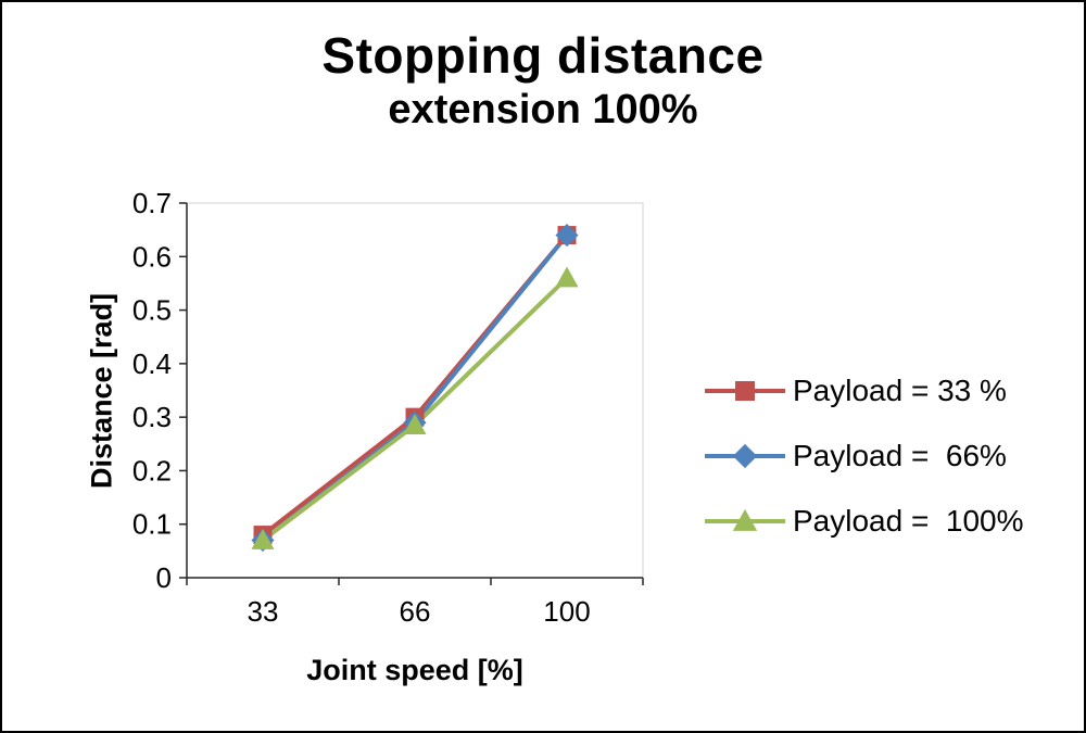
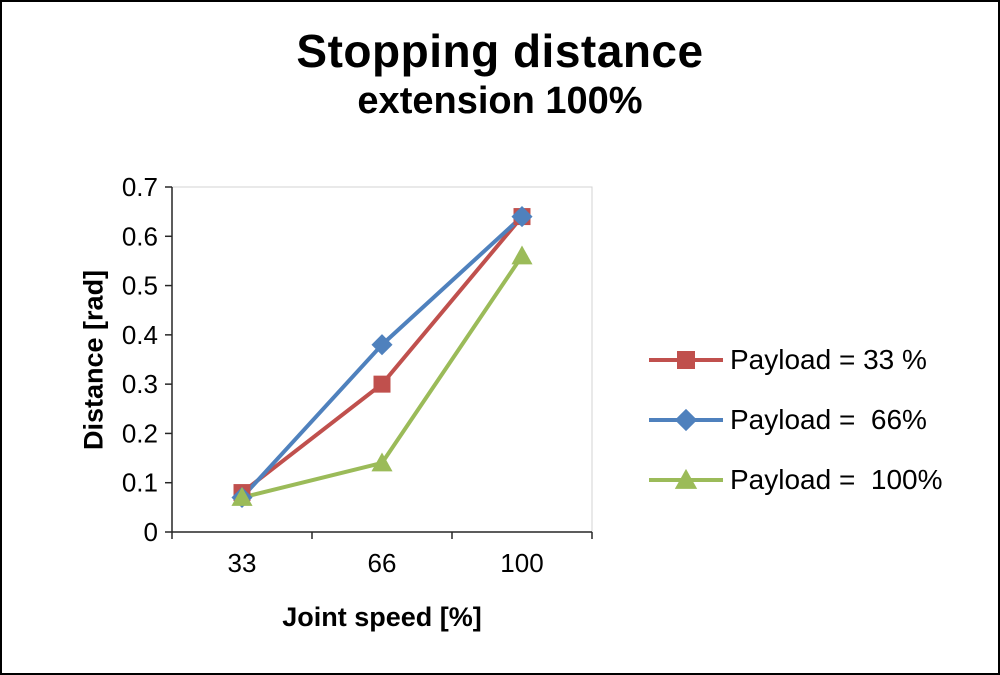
Payload = 66%/66: 0.29 -> 0.38
Payload = 100%/66: 0.28 -> 0.14
